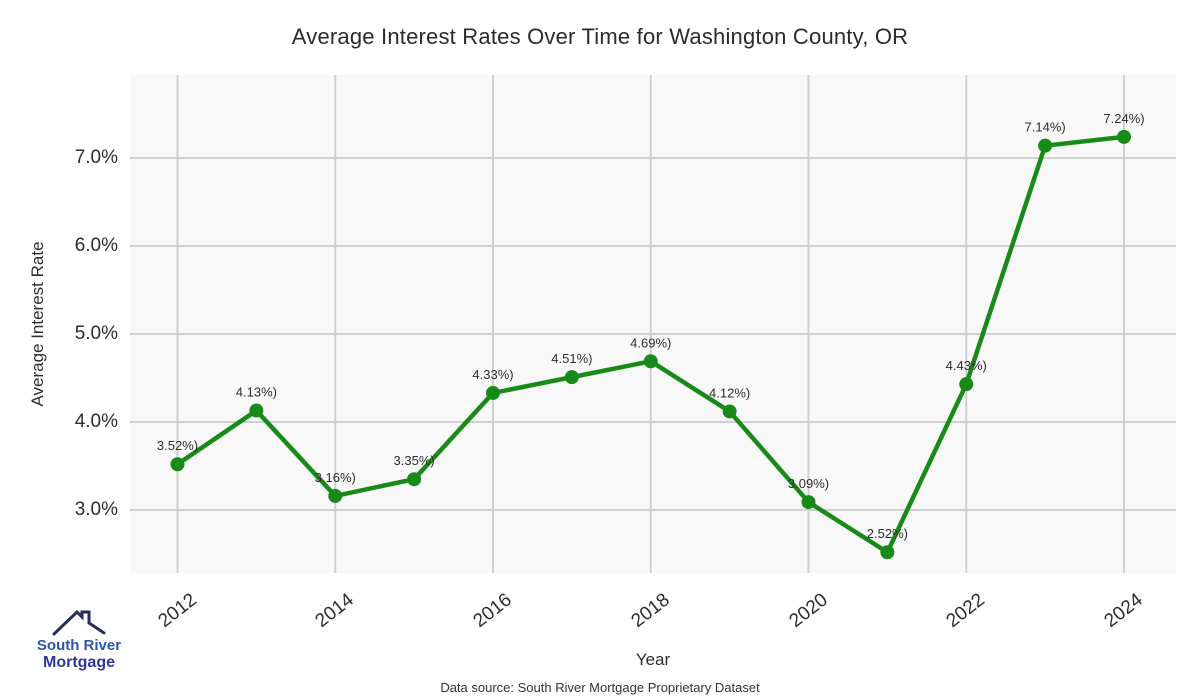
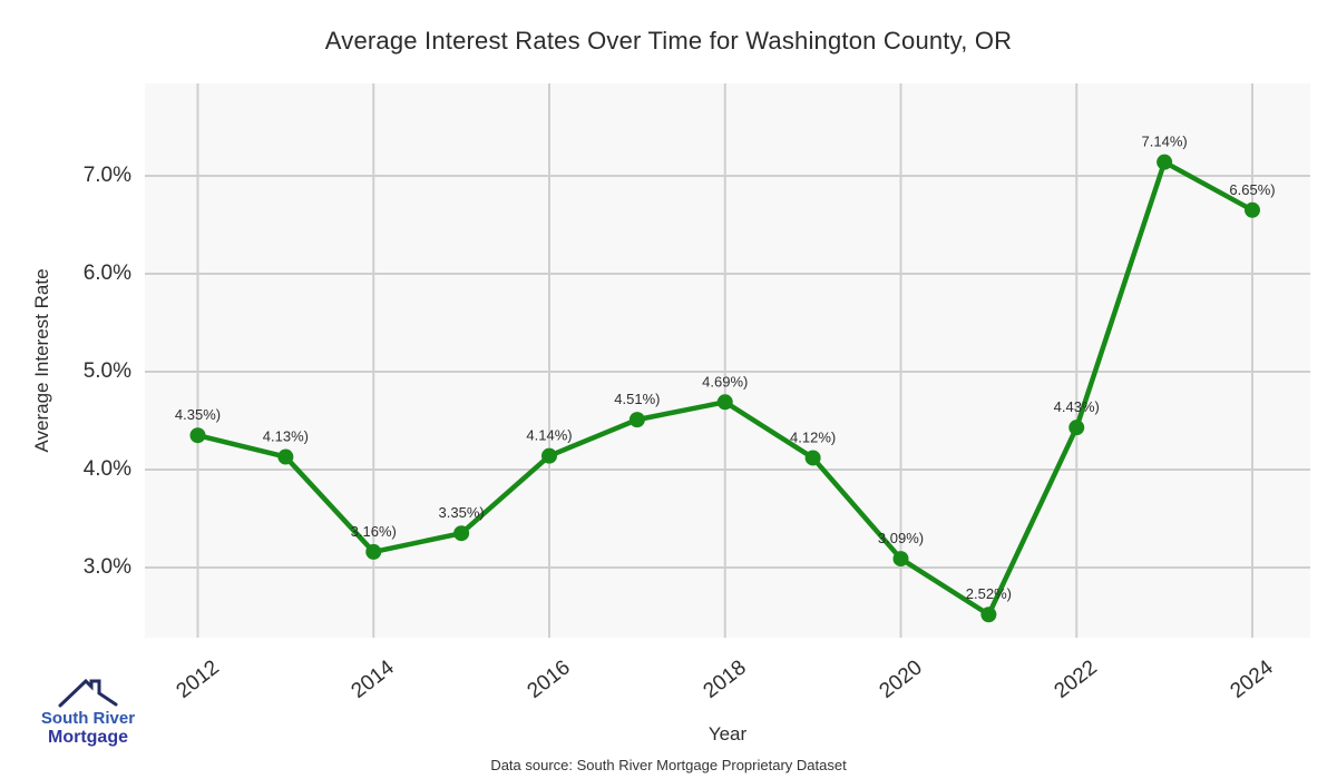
2012: 3.52% -> 4.35%
2016: 4.33% -> 4.14%
2024: 7.24% -> 6.65%
